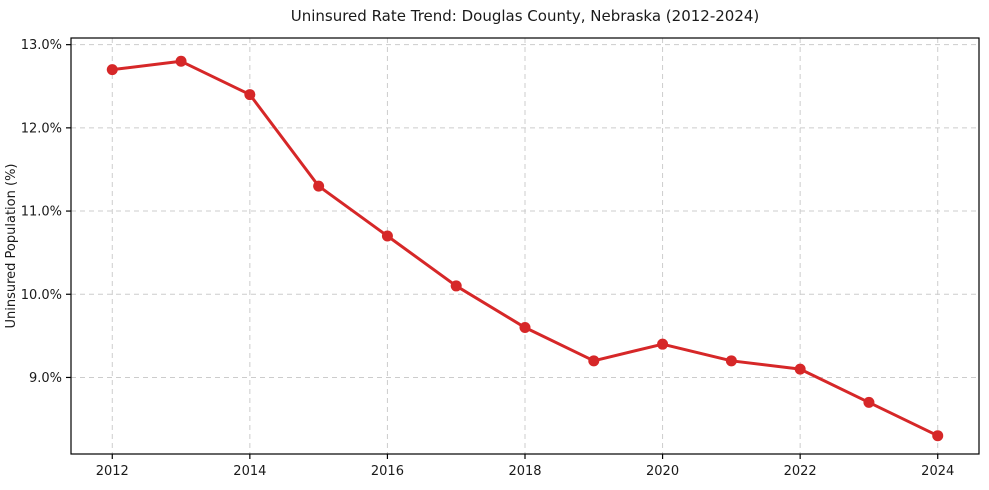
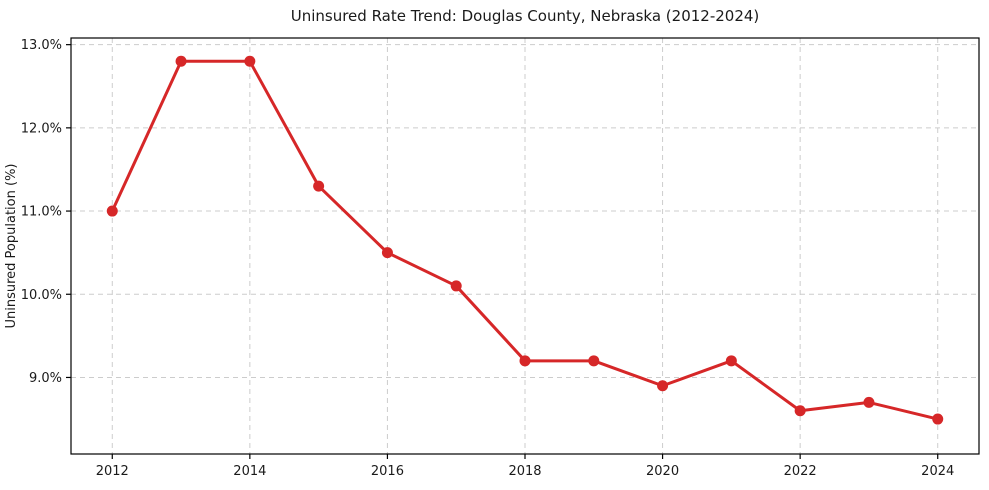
2012: 12.7% -> 11.0%
2014: 12.4% -> 12.8%
2016: 10.7% -> 10.5%
2018: 9.6% -> 9.2%
2020: 9.4% -> 8.9%
2022: 9.1% -> 8.6%
2024: 8.3% -> 8.5%
